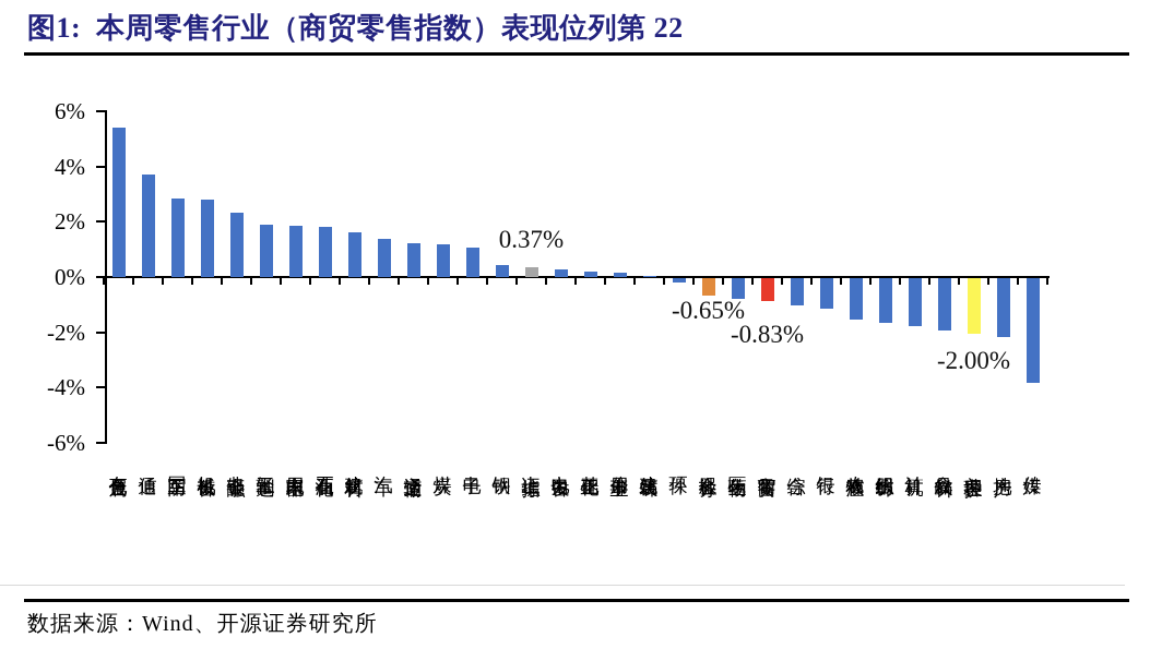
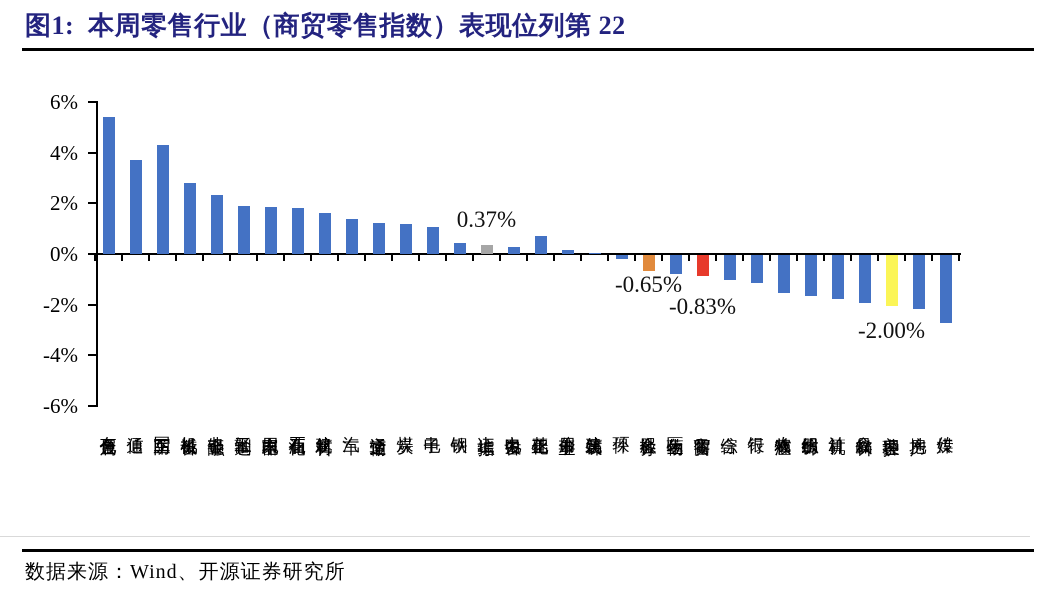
国防军工: 2.9% -> 4.3%
基础化工: 0.2% -> 0.7%
传媒: -3.8% -> -2.7%
